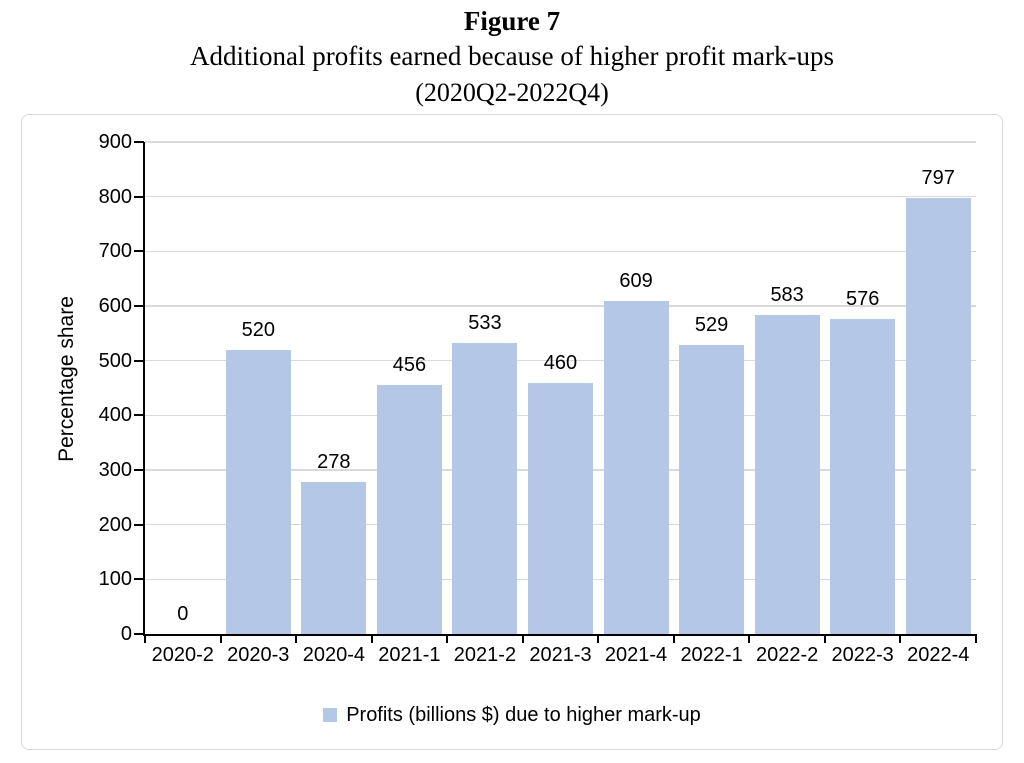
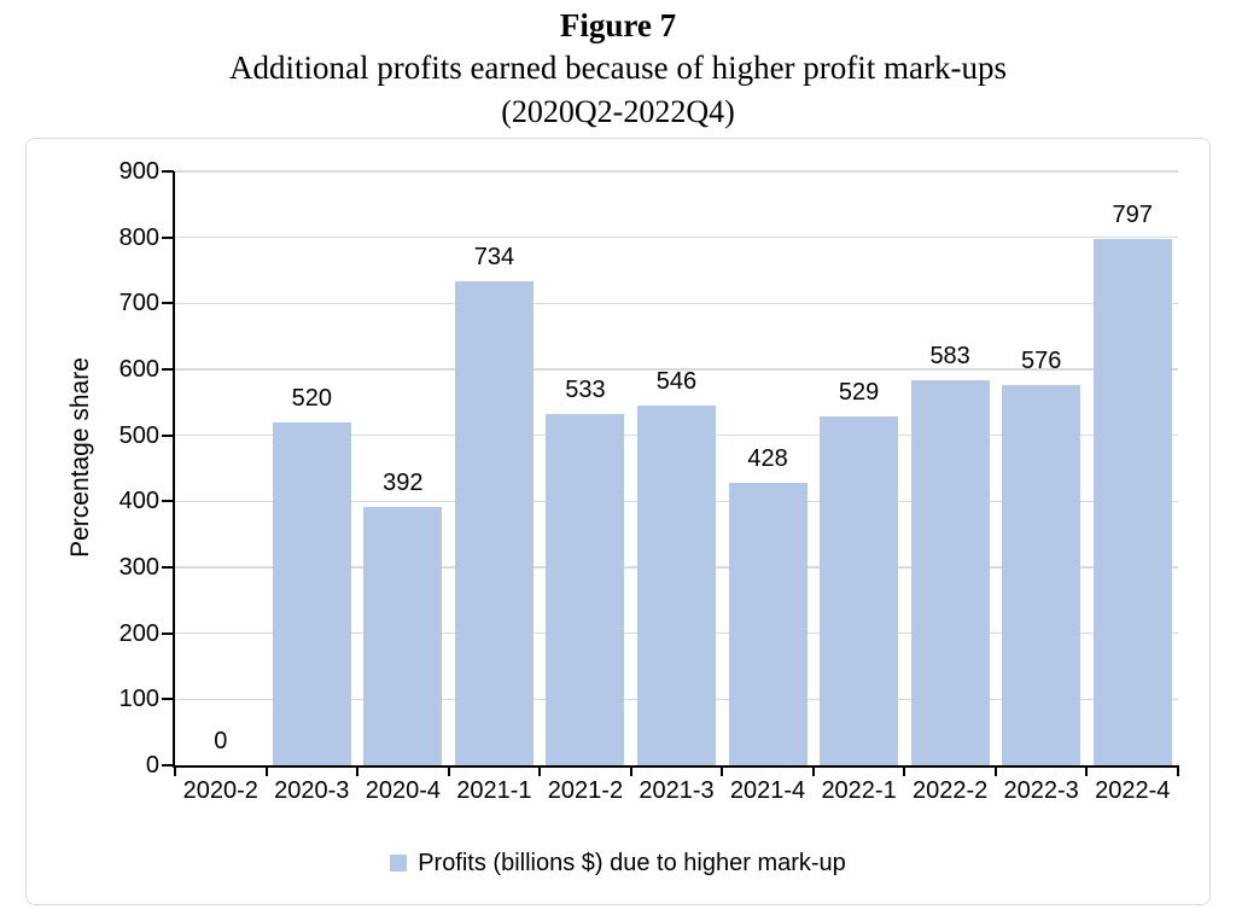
2020-4: 278 -> 392
2021-1: 456 -> 734
2021-3: 460 -> 546
2021-4: 609 -> 428
